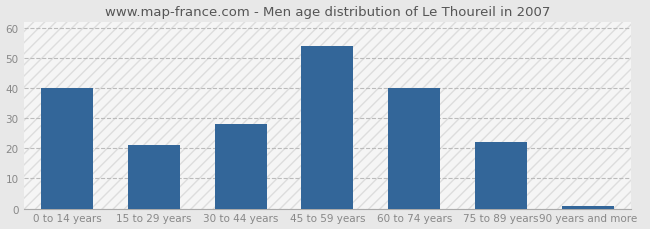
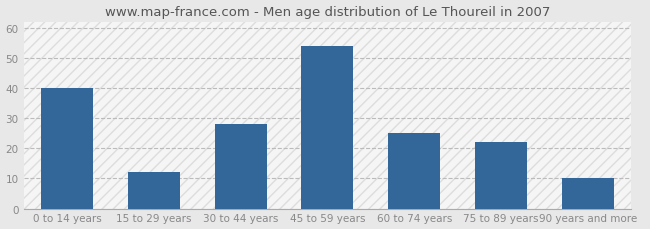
15 to 29 years: 21 -> 12
60 to 74 years: 40 -> 25
90 years and more: 1 -> 10
